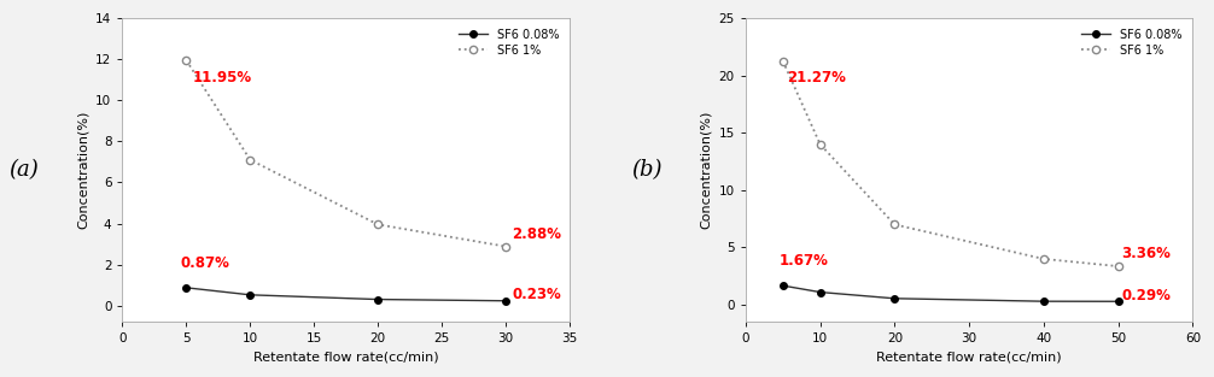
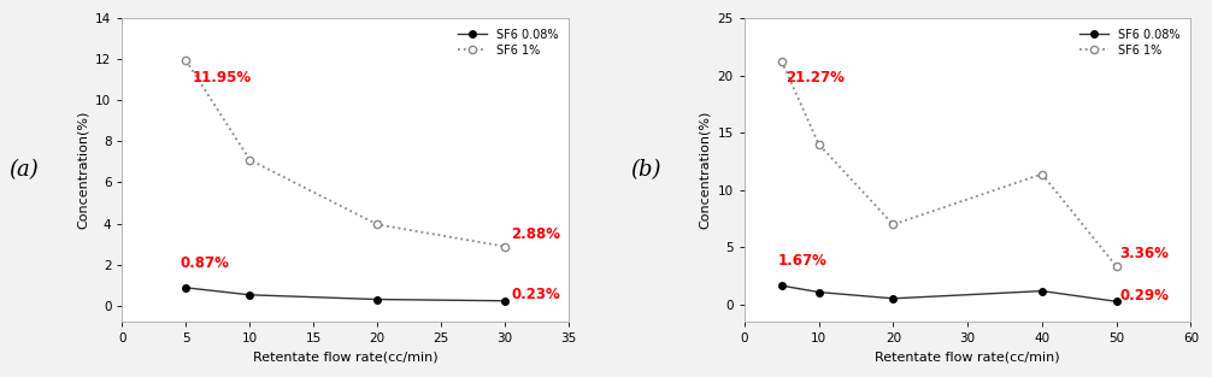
SF6 0.08%/40: 0.3 -> 1.2
SF6 1%/40: 4.0 -> 11.4
